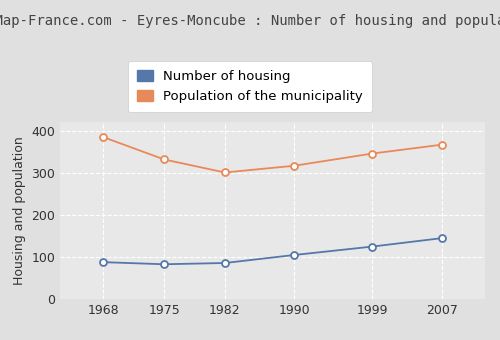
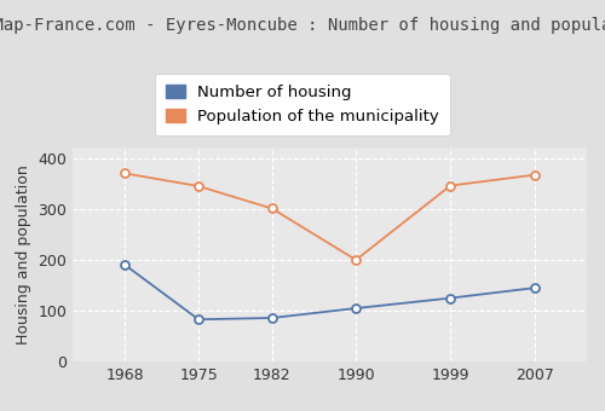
Number of housing/1968: 88 -> 190
Population of the municipality/1968: 385 -> 370
Population of the municipality/1975: 332 -> 345
Population of the municipality/1990: 317 -> 200
